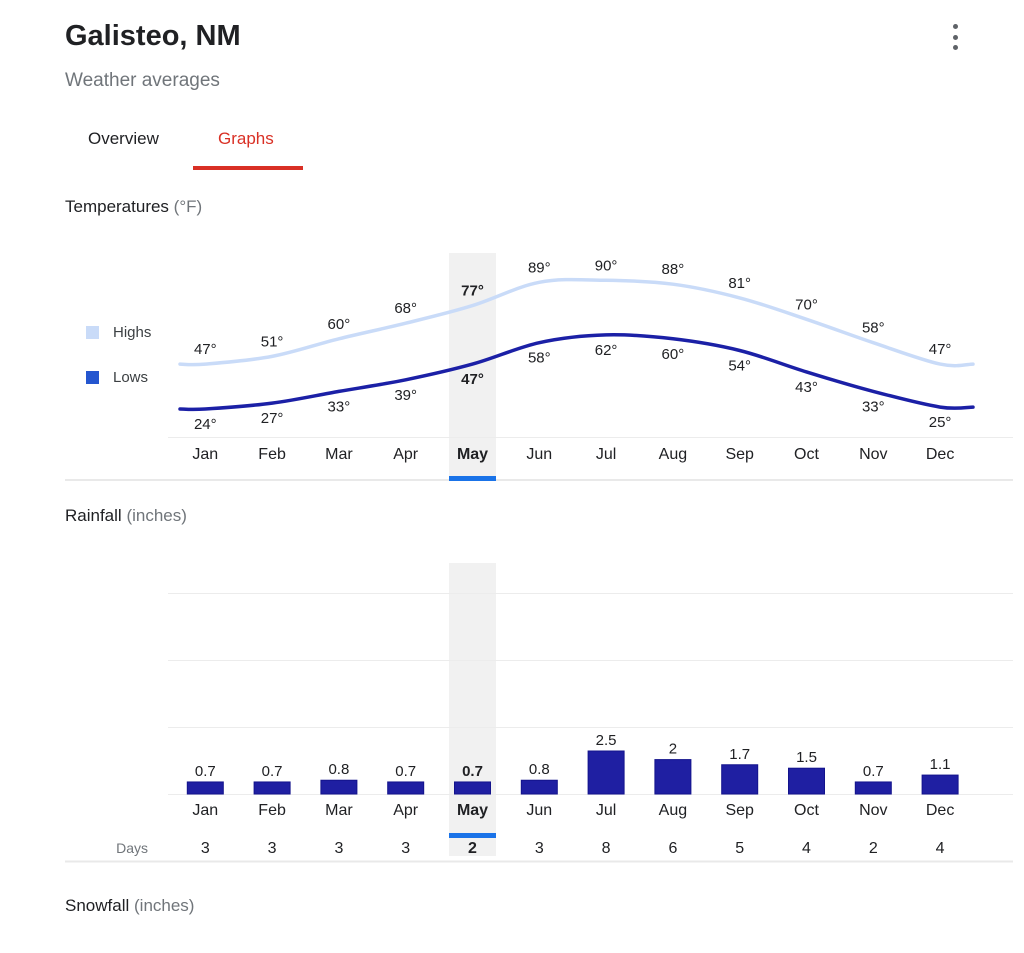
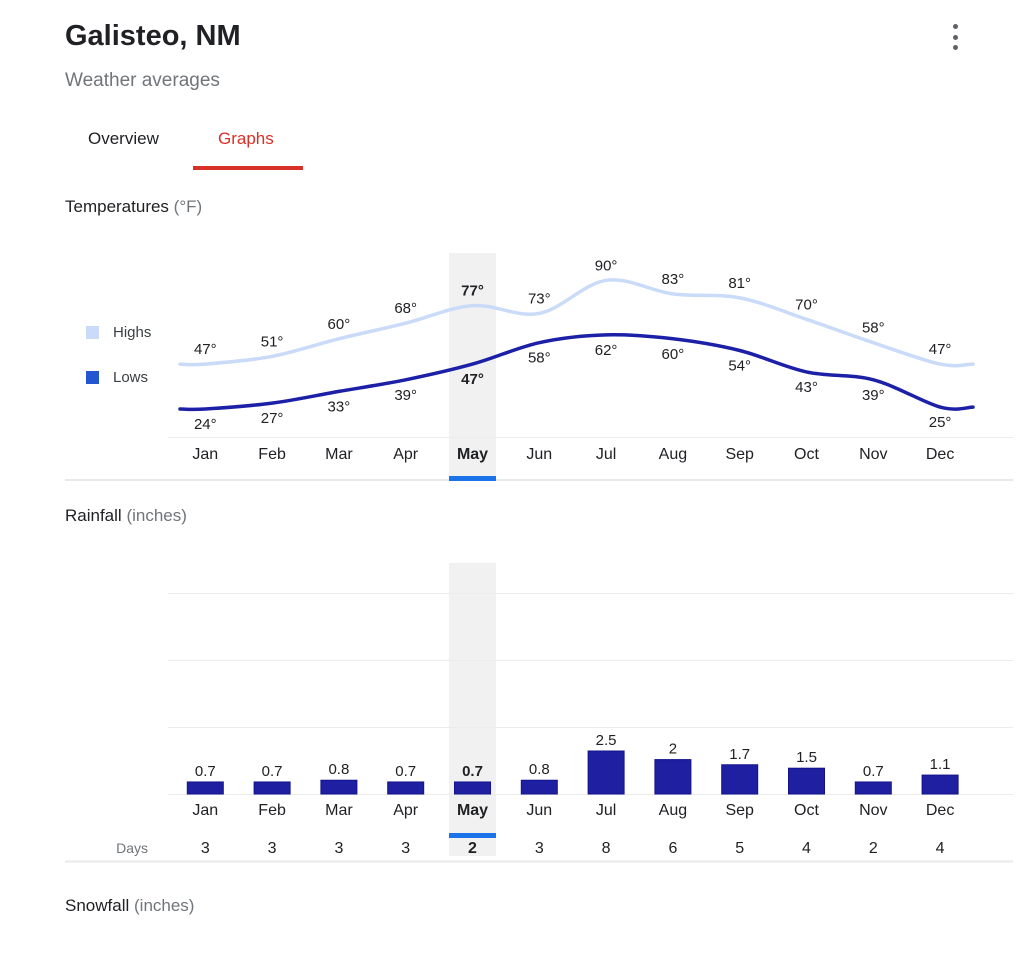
Temperatures (°F)/Highs/Jun: 89° -> 73°
Temperatures (°F)/Highs/Aug: 88° -> 83°
Temperatures (°F)/Lows/Nov: 33° -> 39°
